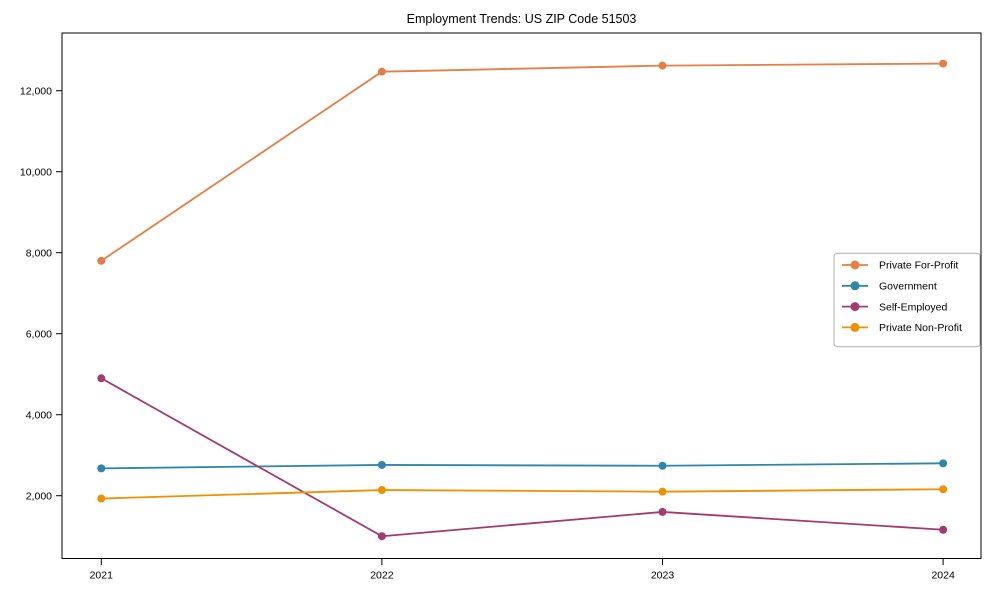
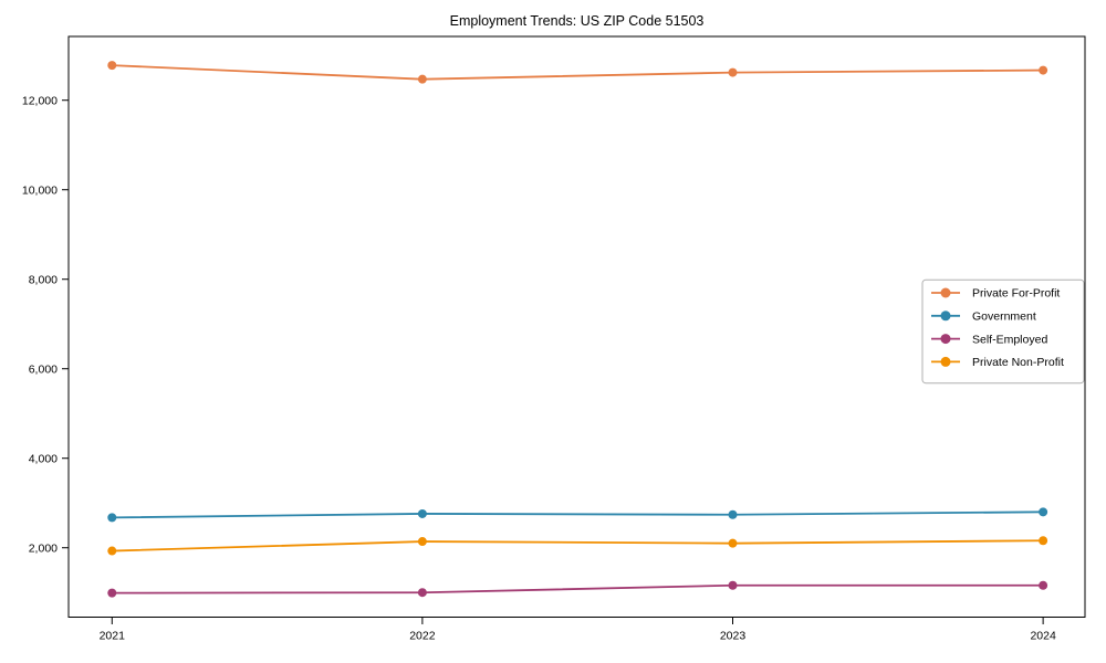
Private For-Profit/2021: 7800 -> 12800
Self-Employed/2021: 4900 -> 1000
Self-Employed/2023: 1600 -> 1200
